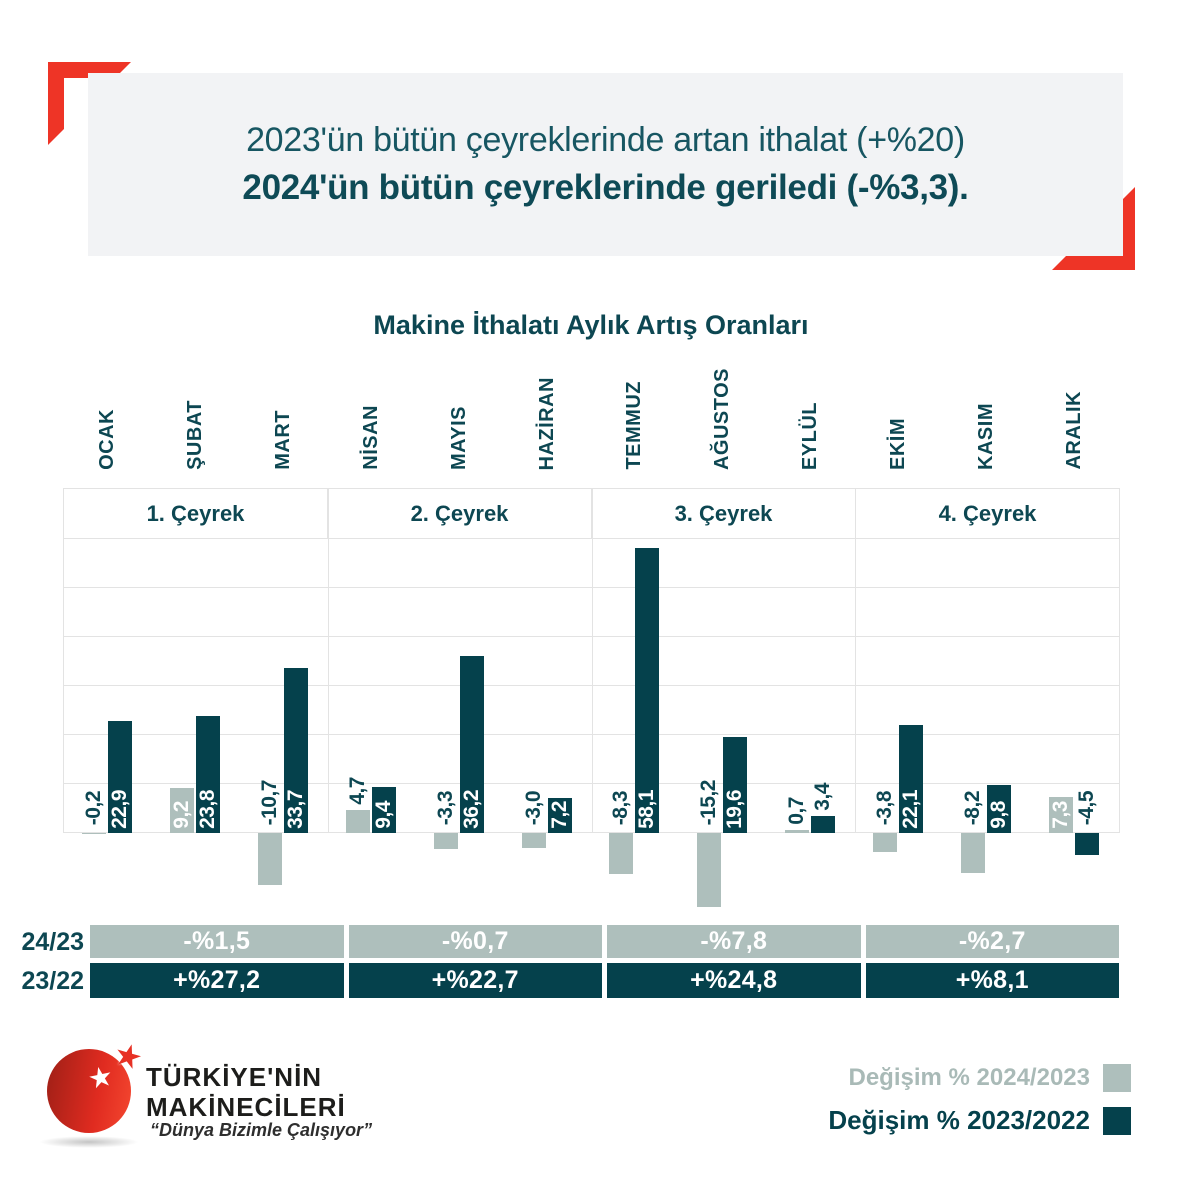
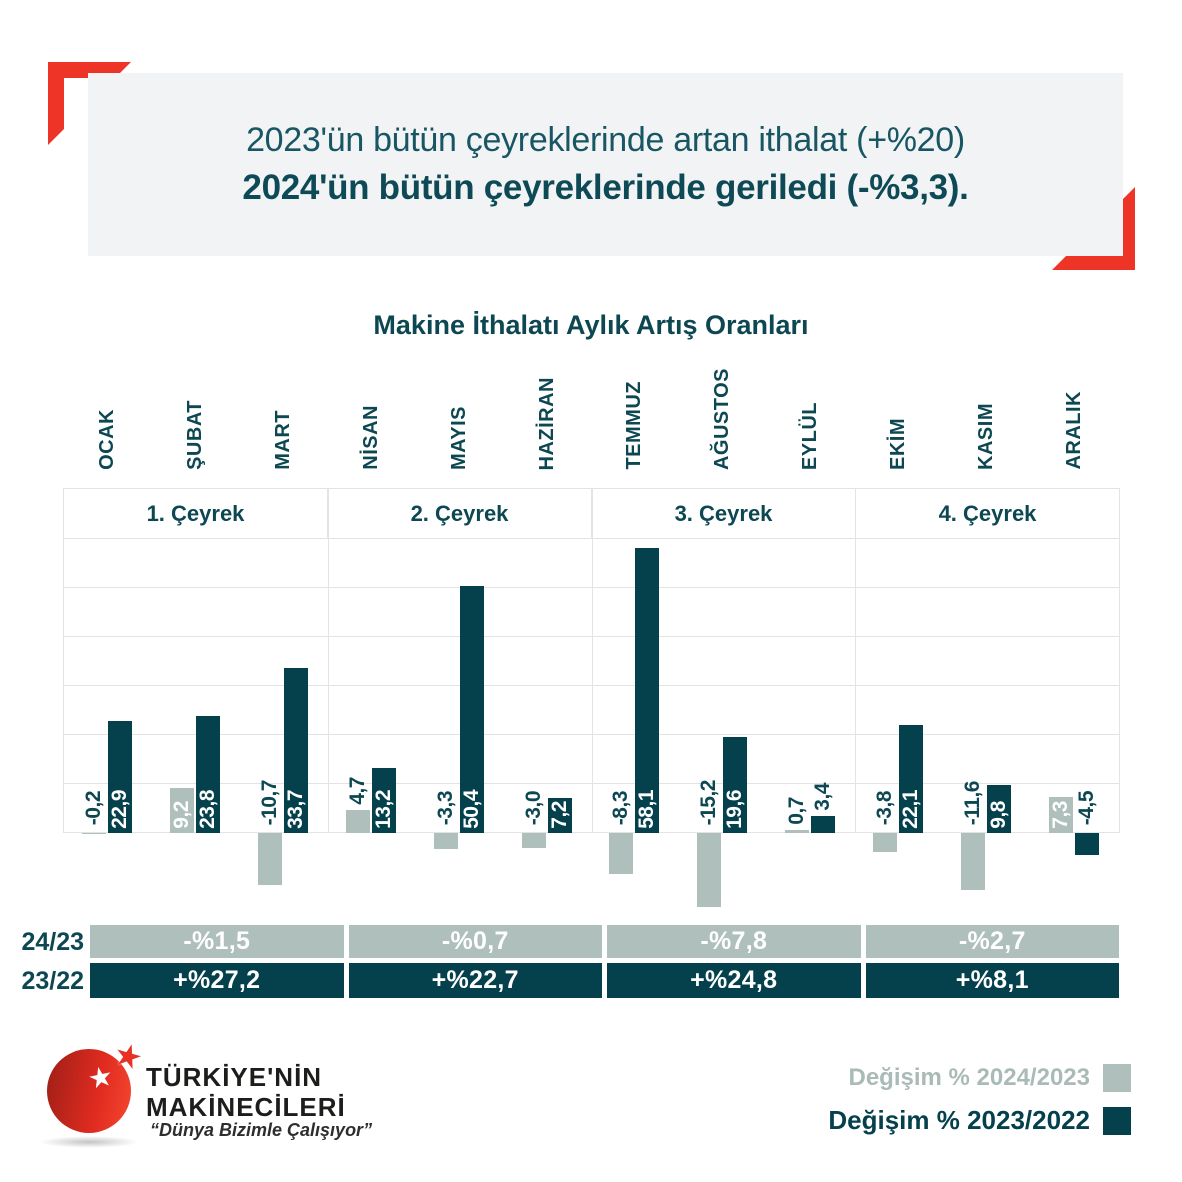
Değişim % 2023/2022/NİSAN: 9,4 -> 13,2
Değişim % 2023/2022/MAYIS: 36,2 -> 50,4
Değişim % 2024/2023/KASIM: -8,2 -> -11,6
